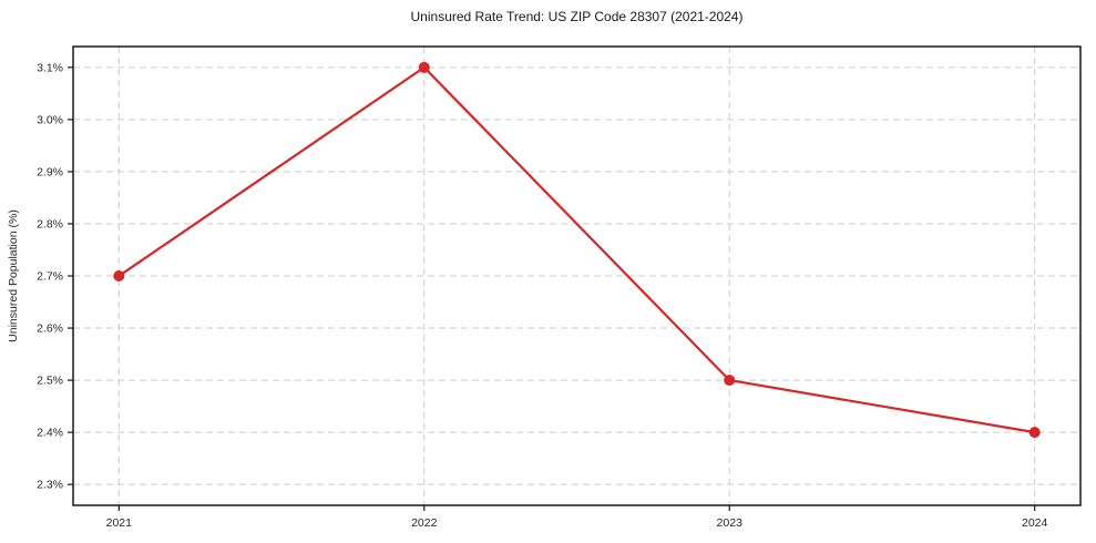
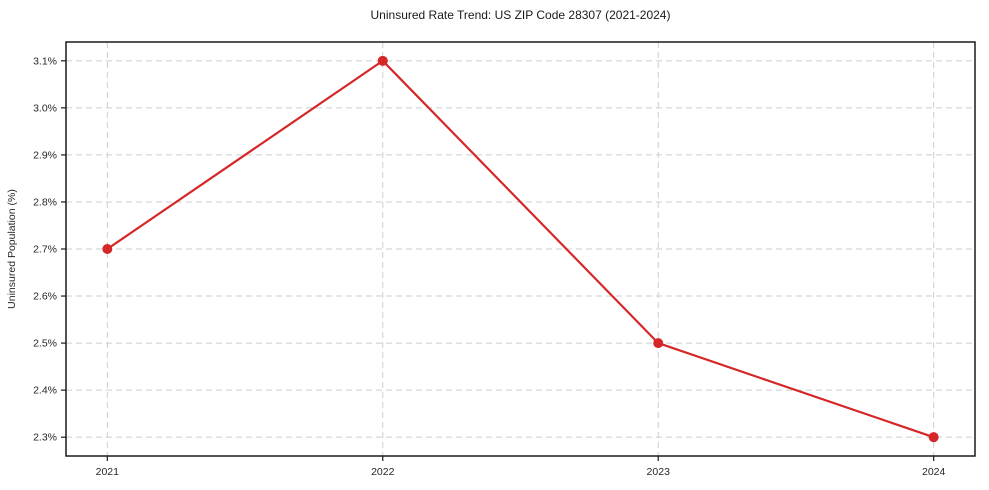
2024: 2.4% -> 2.3%
